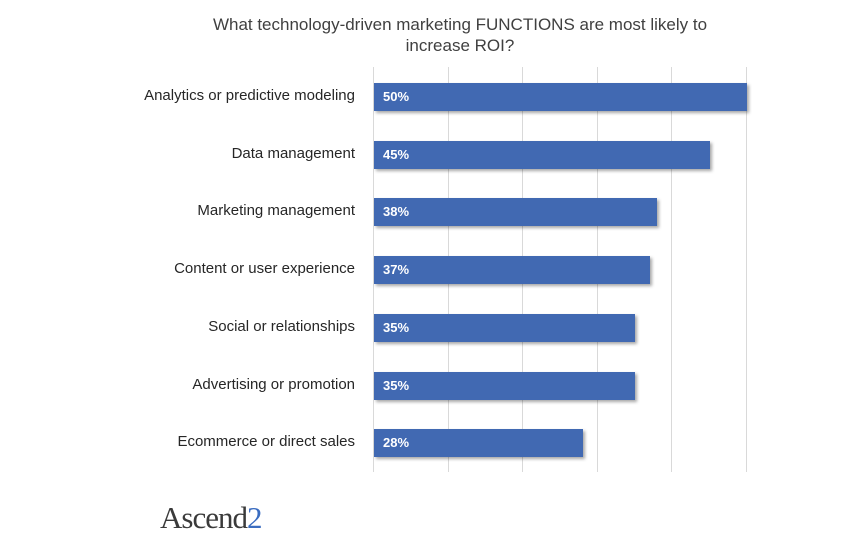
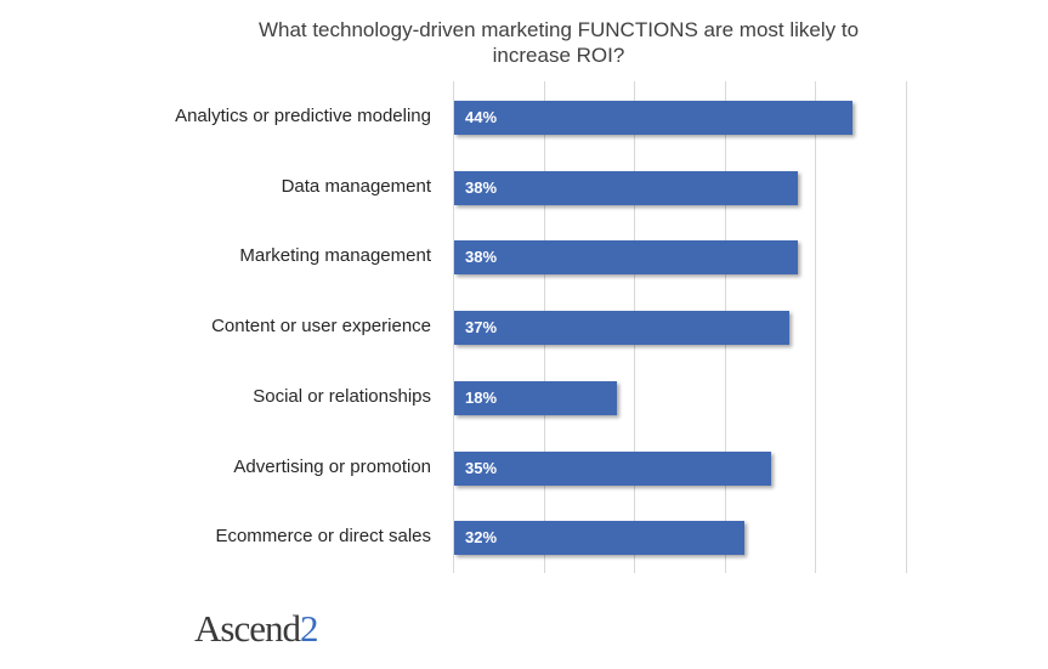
Analytics or predictive modeling: 50% -> 44%
Data management: 45% -> 38%
Social or relationships: 35% -> 18%
Ecommerce or direct sales: 28% -> 32%
